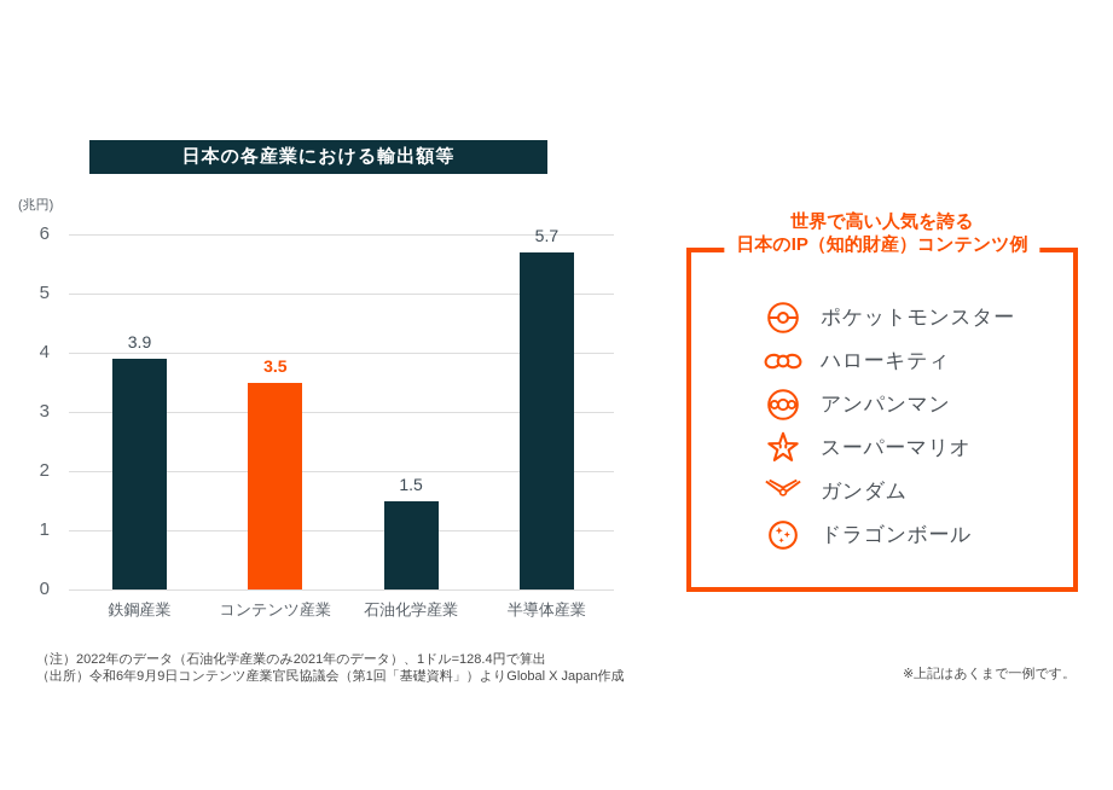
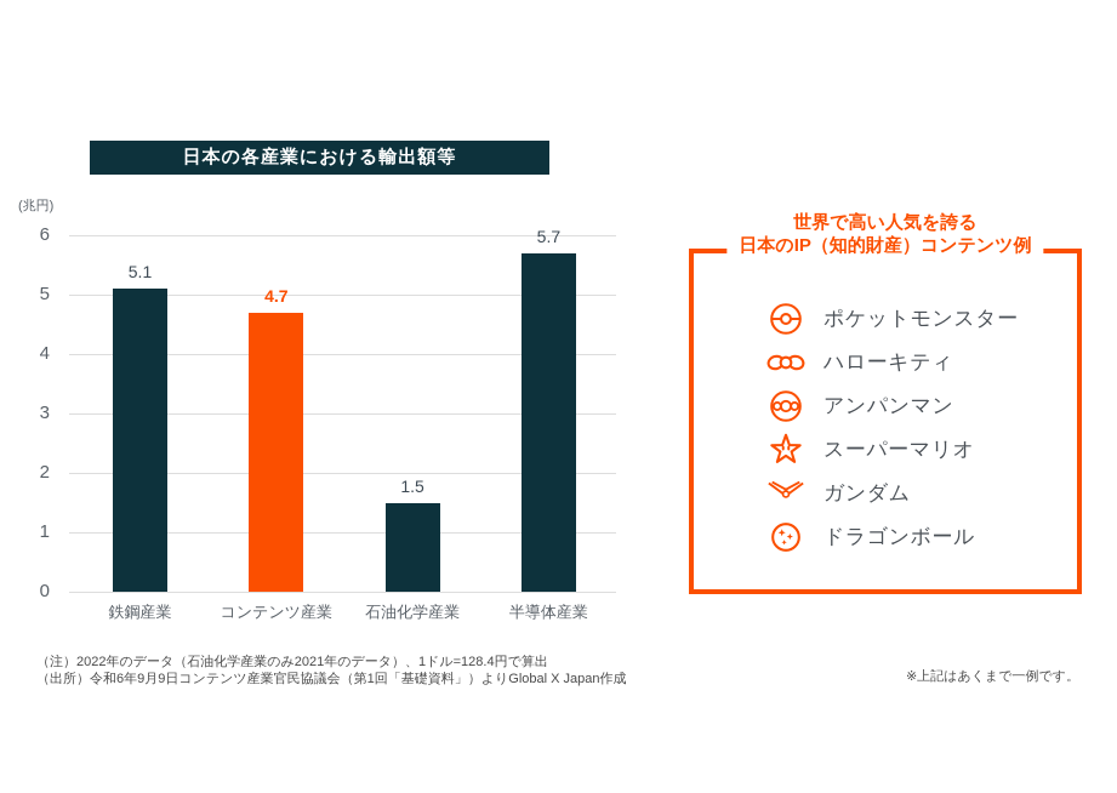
鉄鋼産業: 3.9 -> 5.1
コンテンツ産業: 3.5 -> 4.7
